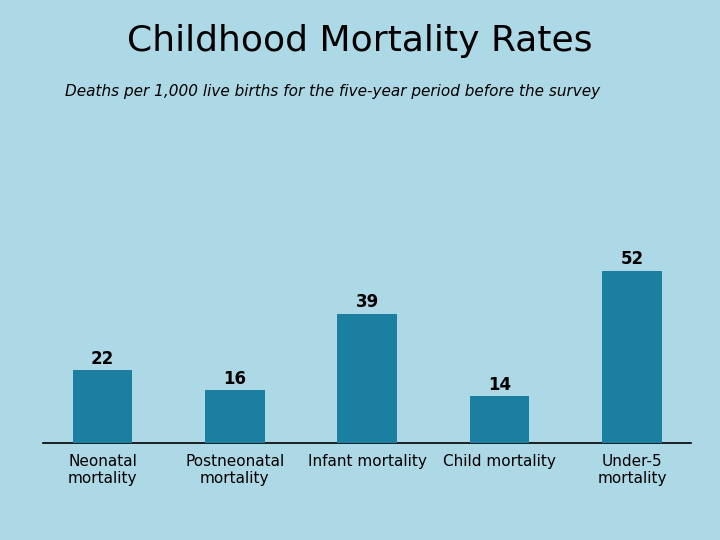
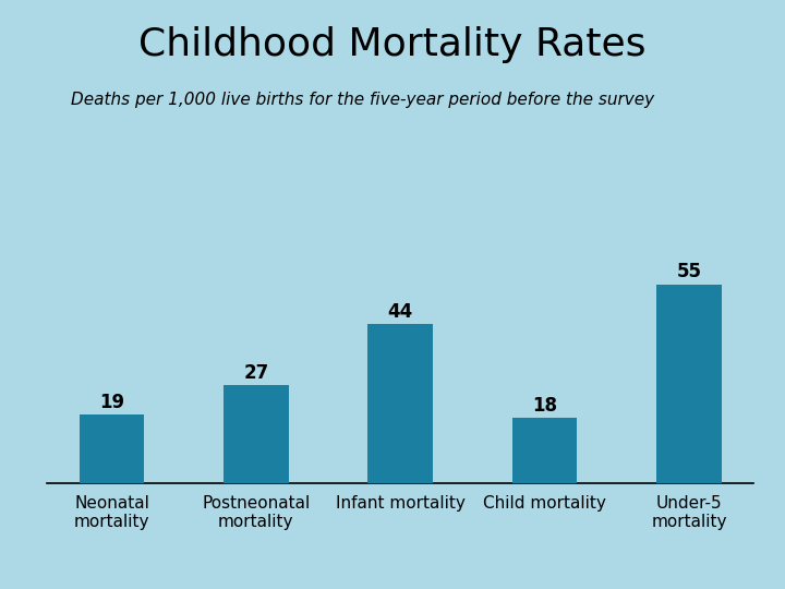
Neonatal mortality: 22 -> 19
Postneonatal mortality: 16 -> 27
Infant mortality: 39 -> 44
Child mortality: 14 -> 18
Under-5 mortality: 52 -> 55
